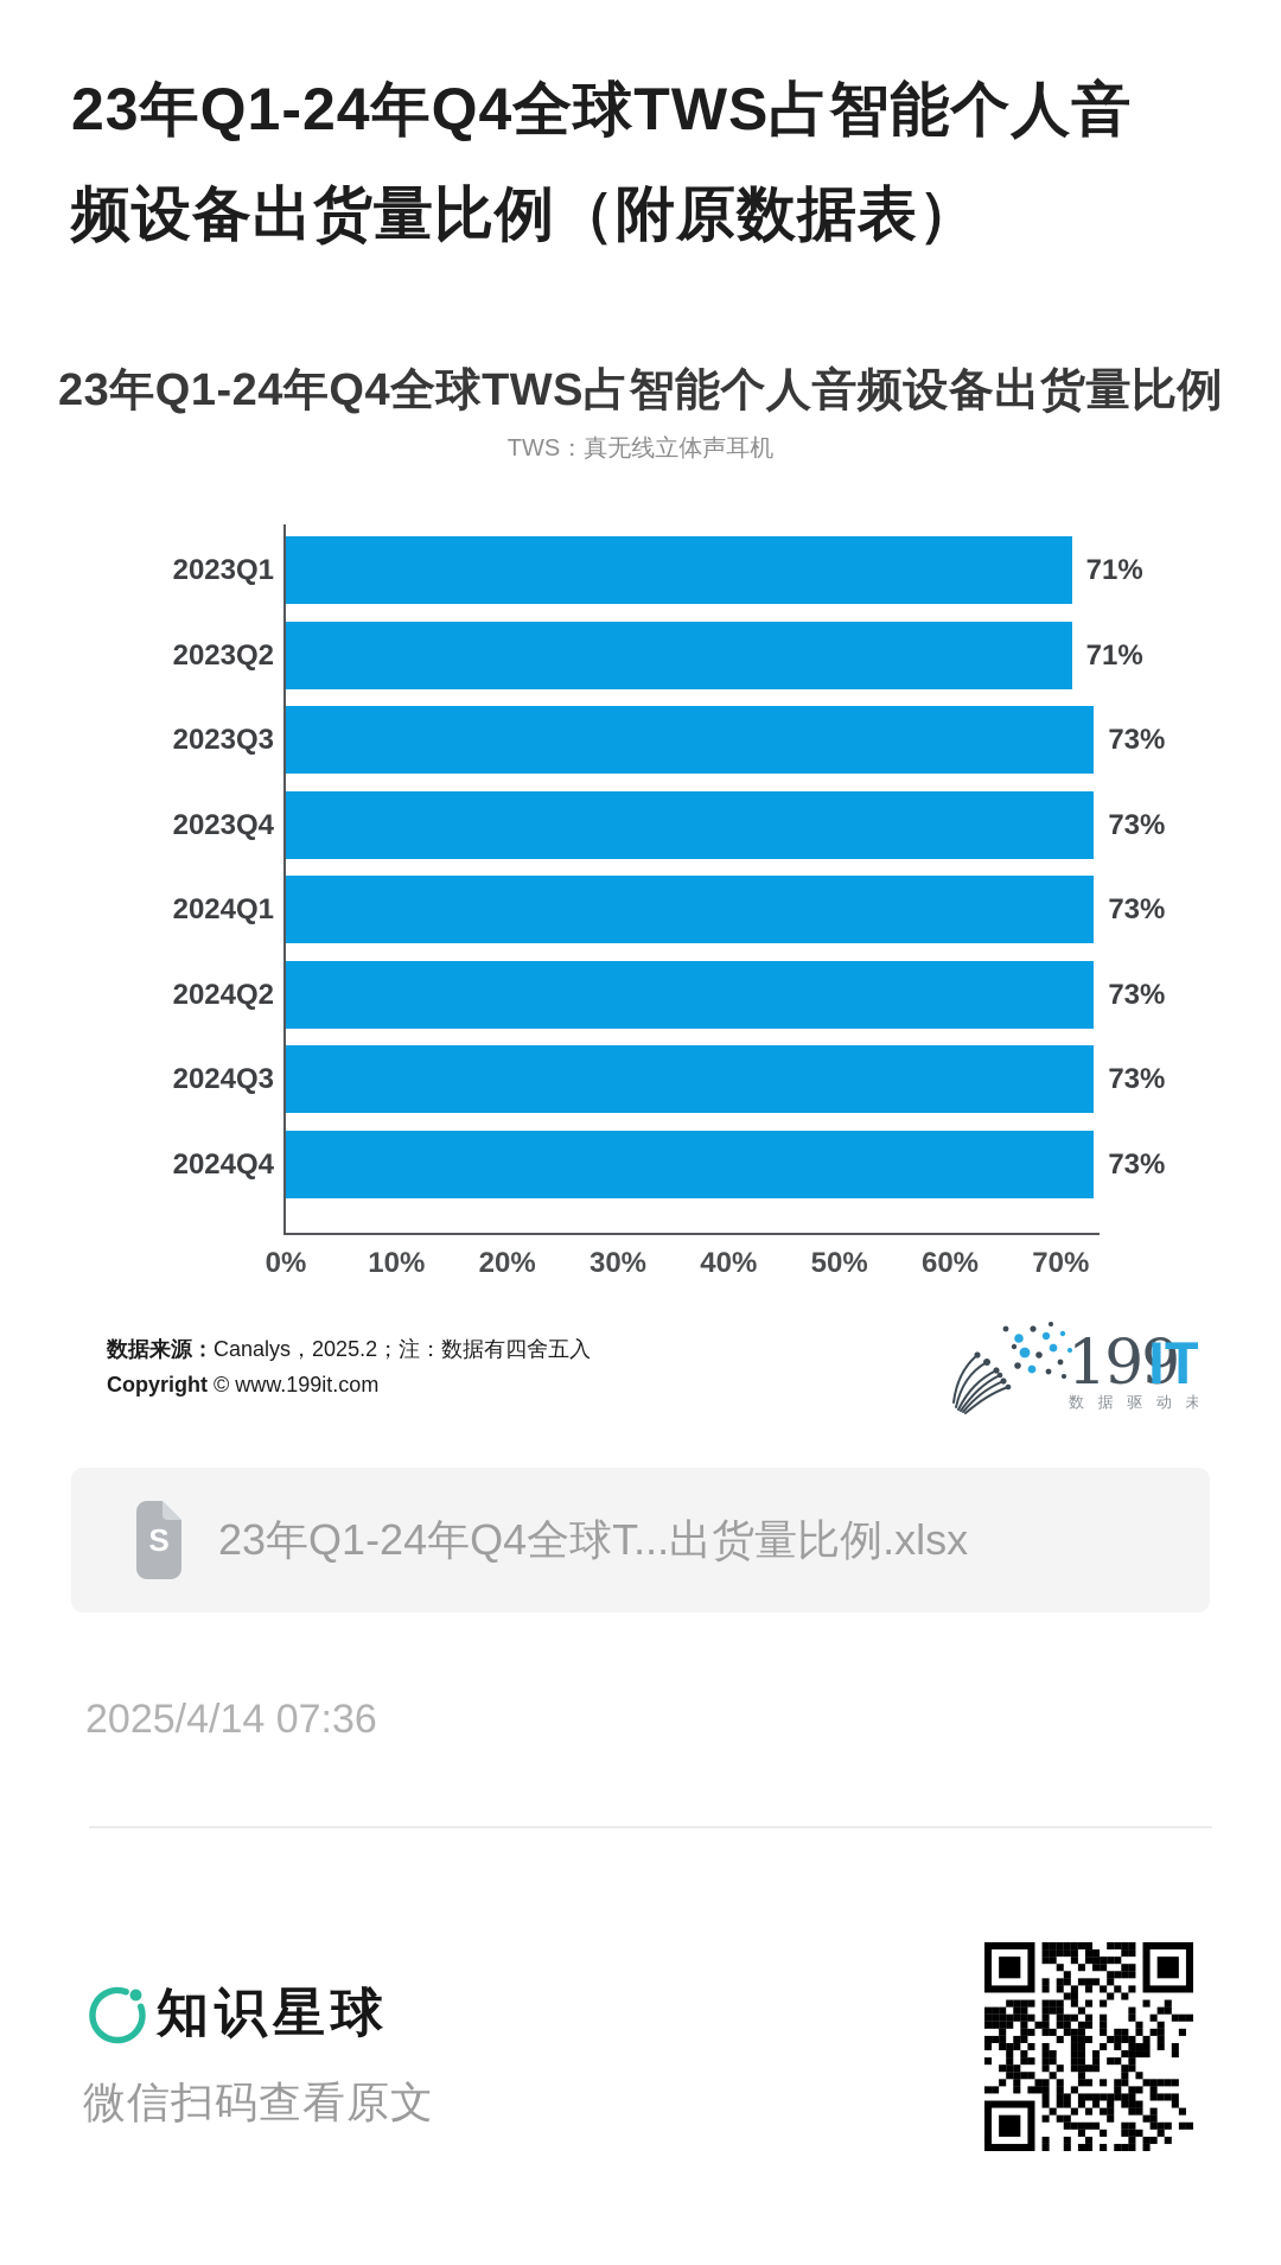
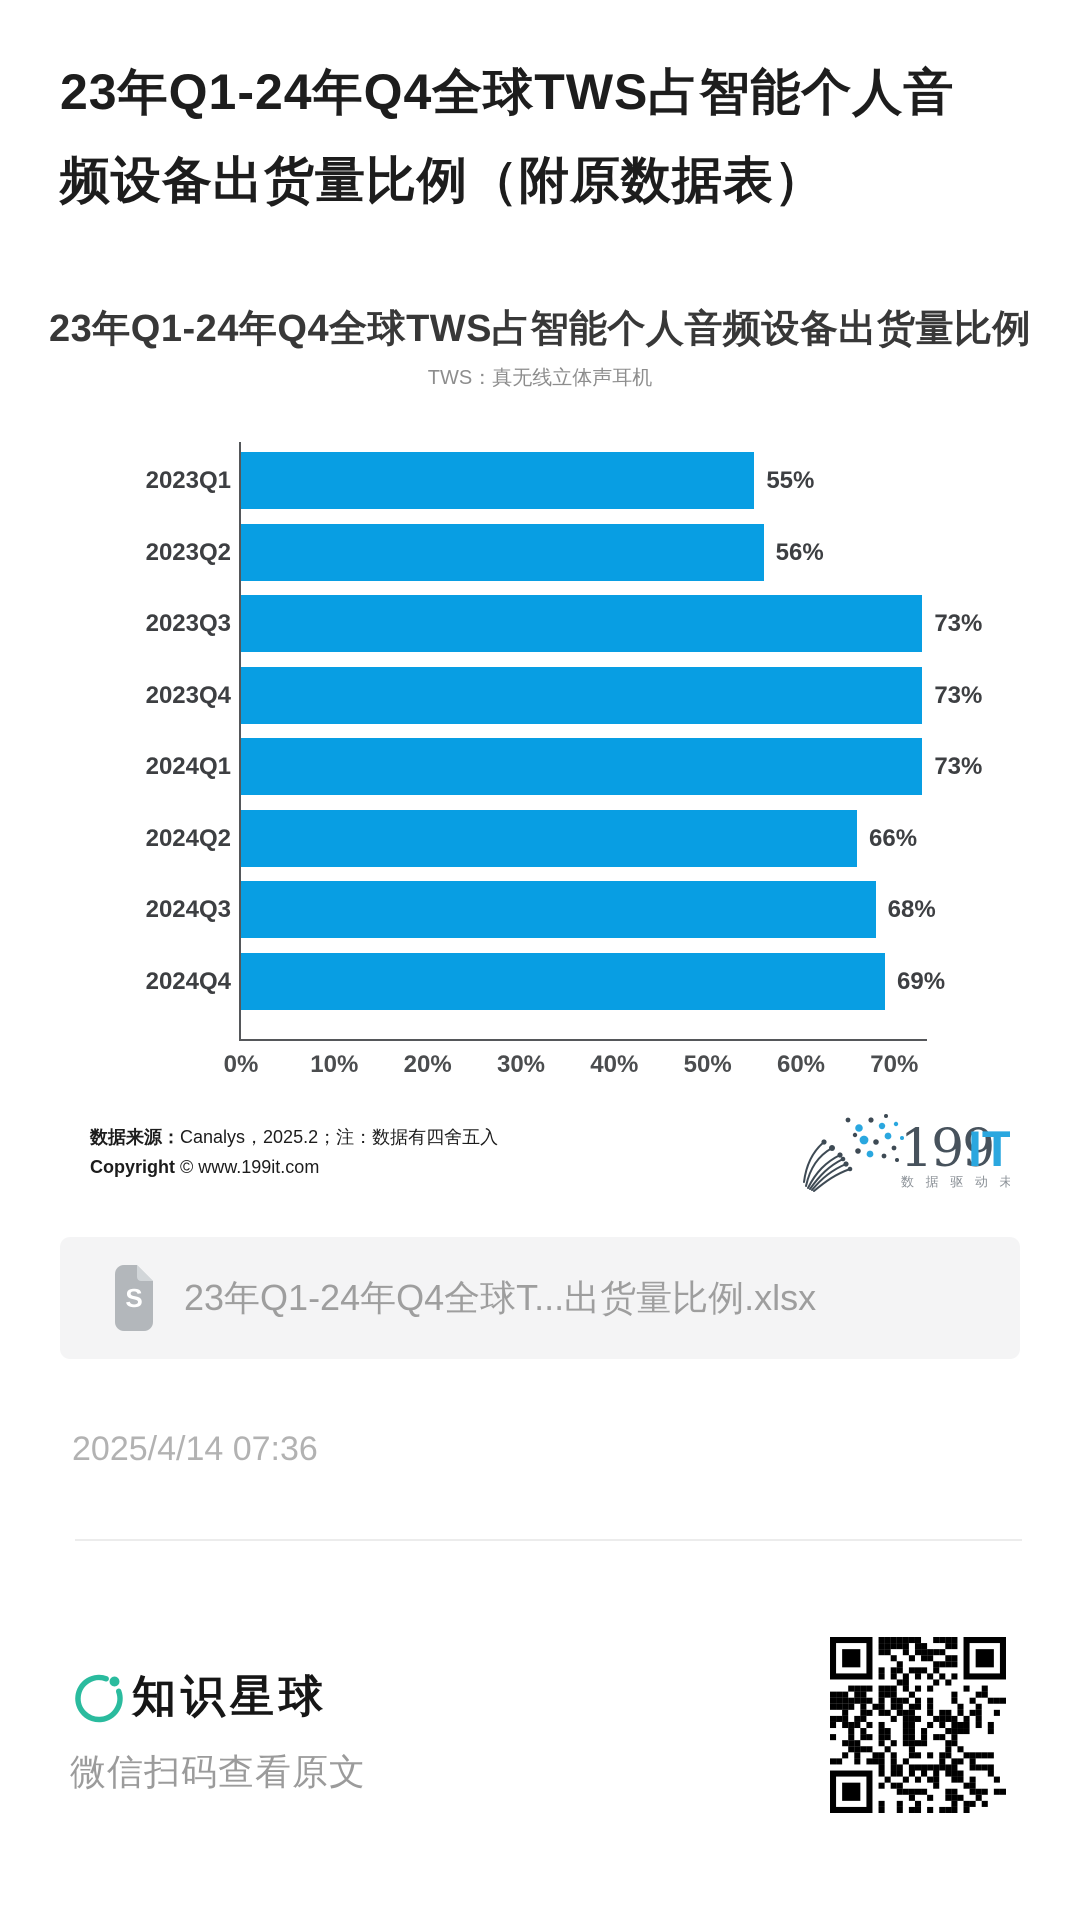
2023Q1: 71% -> 55%
2023Q2: 71% -> 56%
2024Q2: 73% -> 66%
2024Q3: 73% -> 68%
2024Q4: 73% -> 69%
